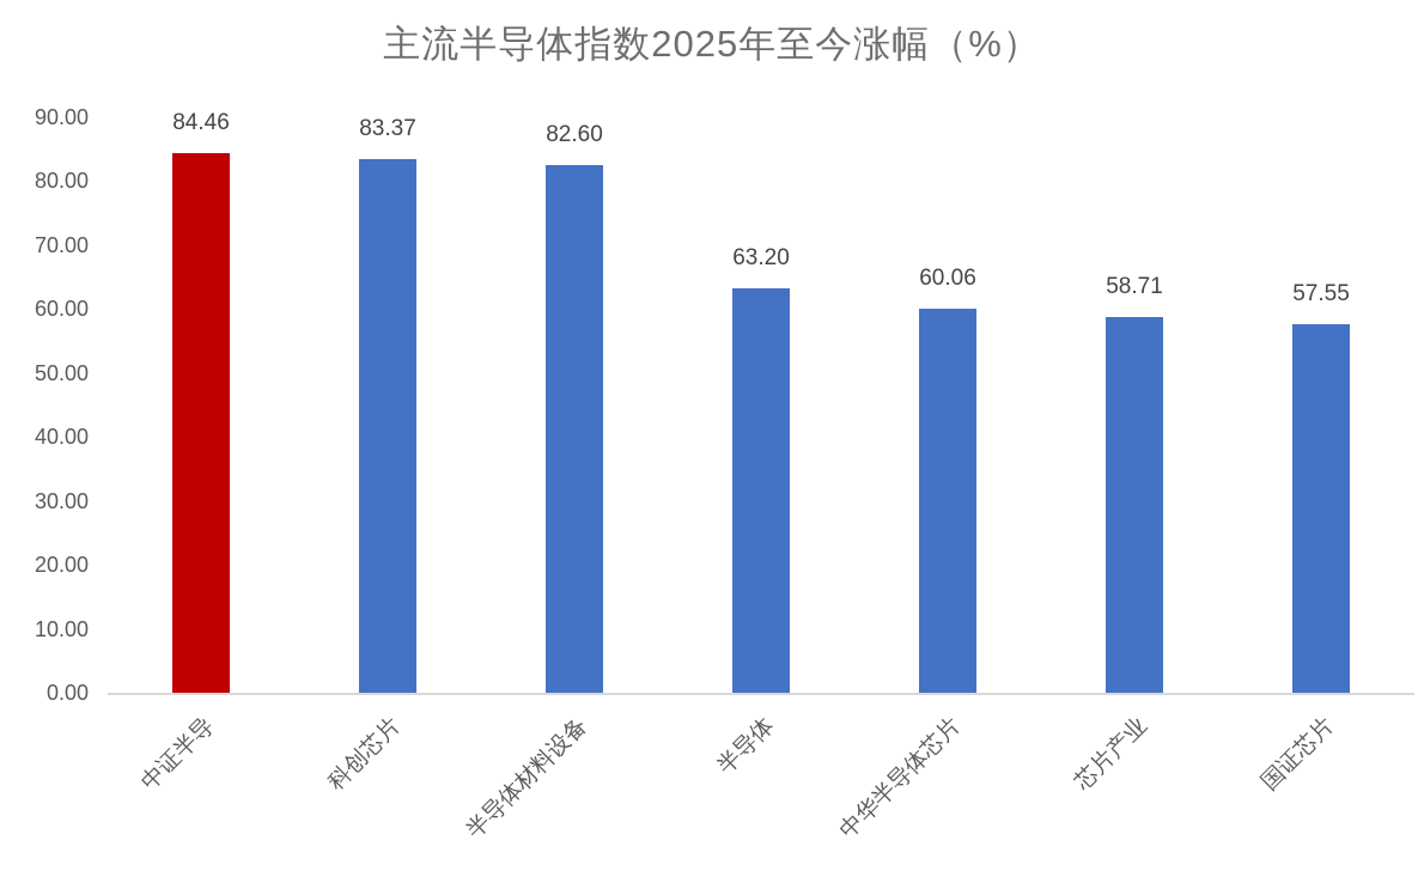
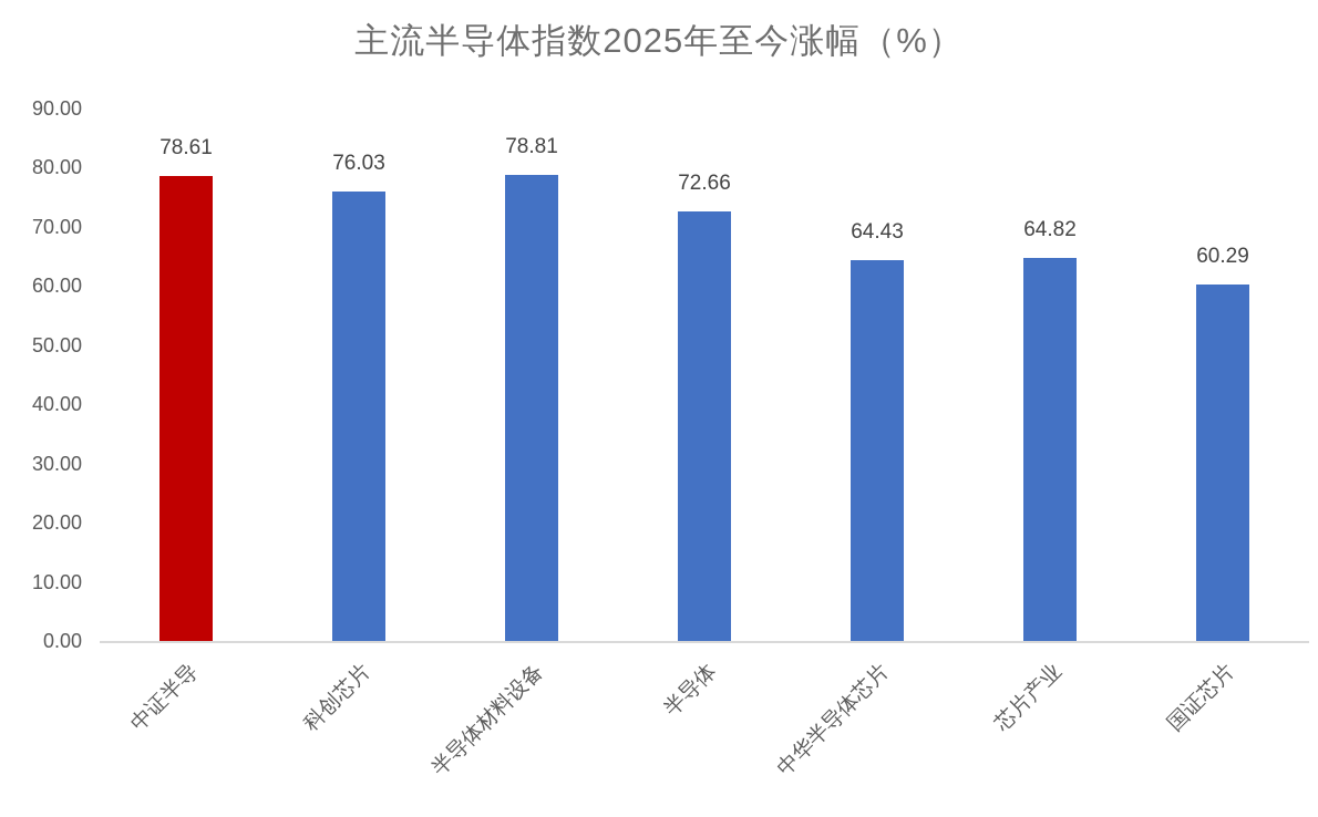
中证半导: 84.46 -> 78.61
科创芯片: 83.37 -> 76.03
半导体材料设备: 82.60 -> 78.81
半导体: 63.20 -> 72.66
中华半导体芯片: 60.06 -> 64.43
芯片产业: 58.71 -> 64.82
国证芯片: 57.55 -> 60.29
